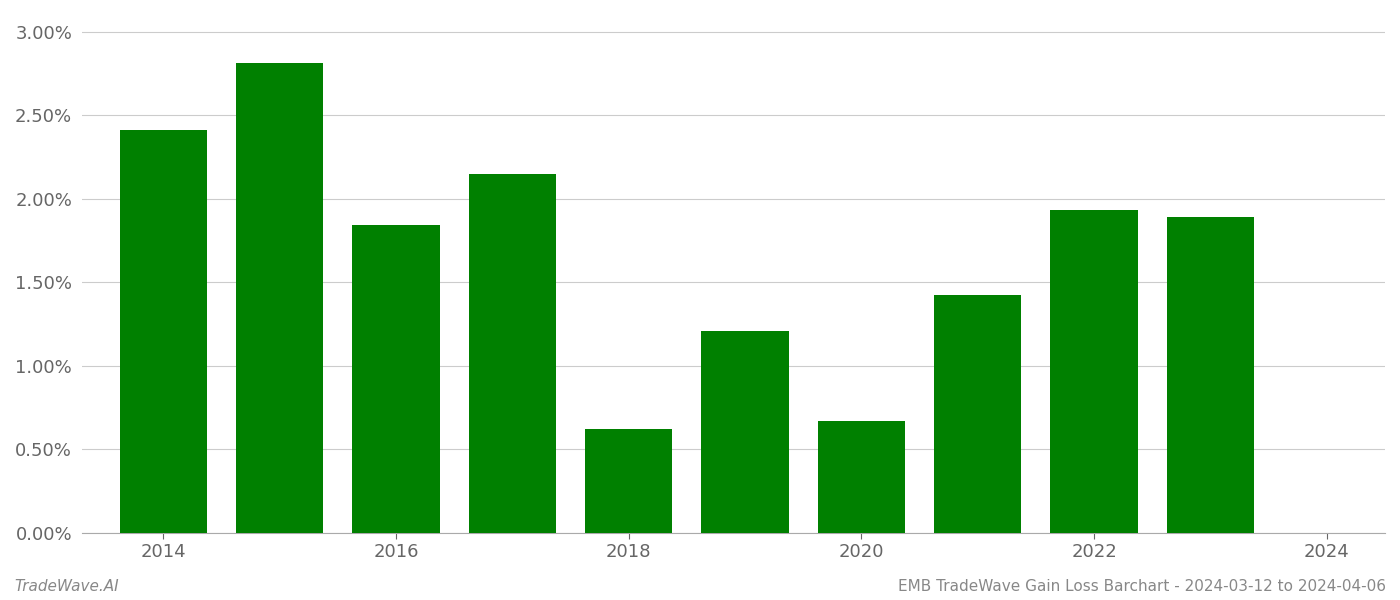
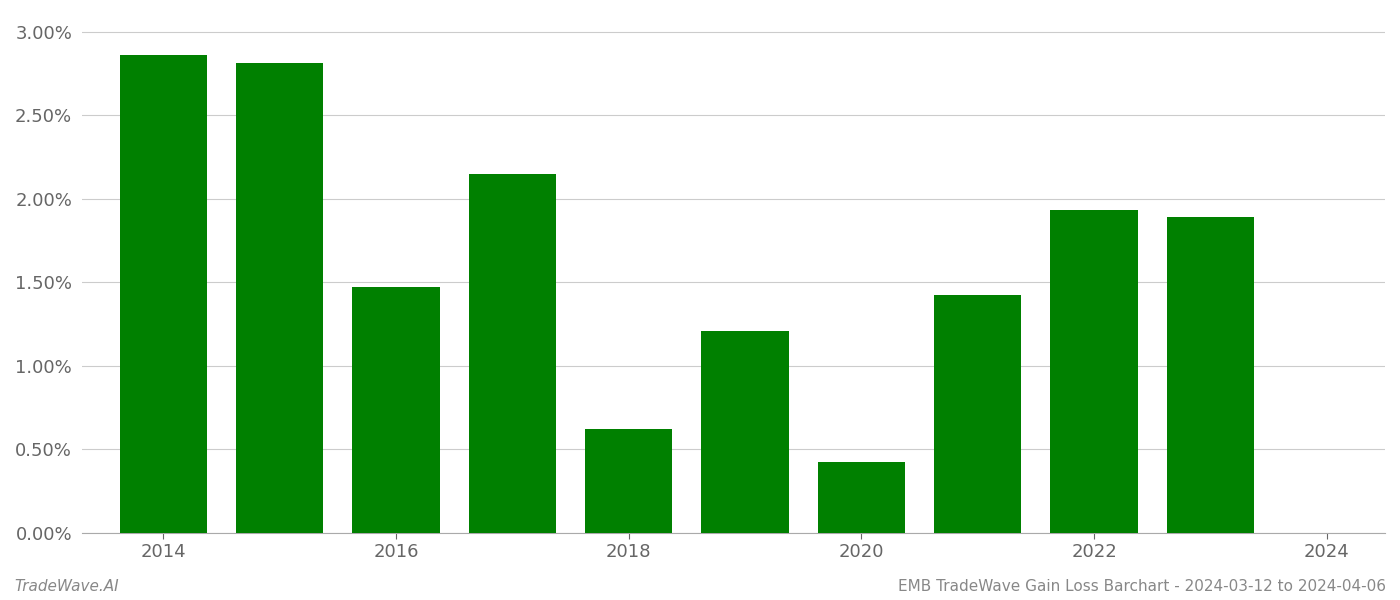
2014: 2.41% -> 2.86%
2016: 1.84% -> 1.47%
2020: 0.67% -> 0.42%
